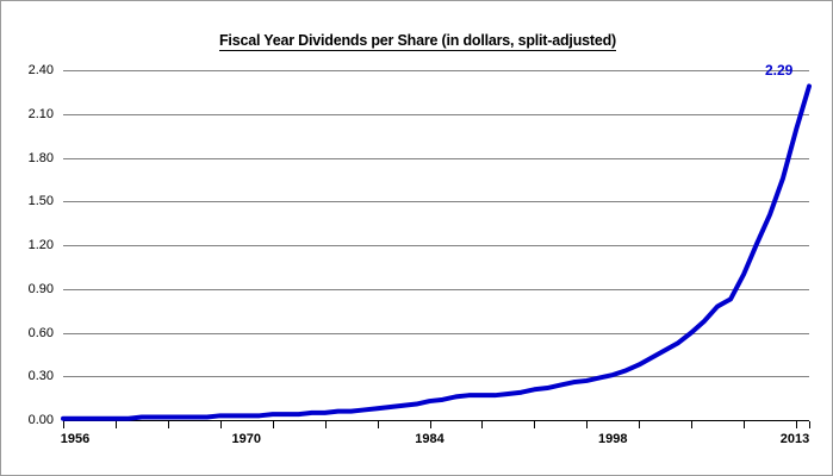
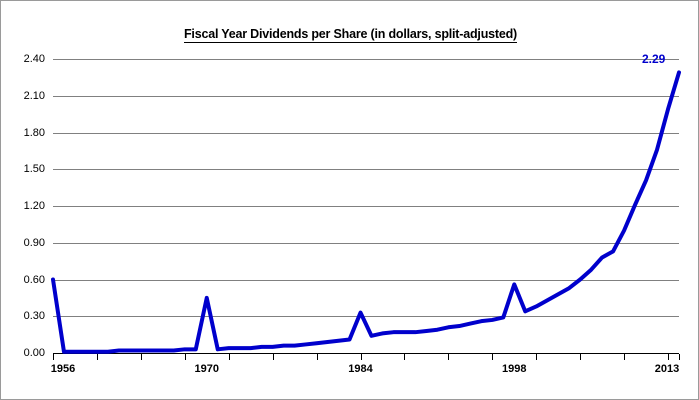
1956: 0.01 -> 0.60
1970: 0.03 -> 0.45
1984: 0.13 -> 0.33
1998: 0.31 -> 0.56
